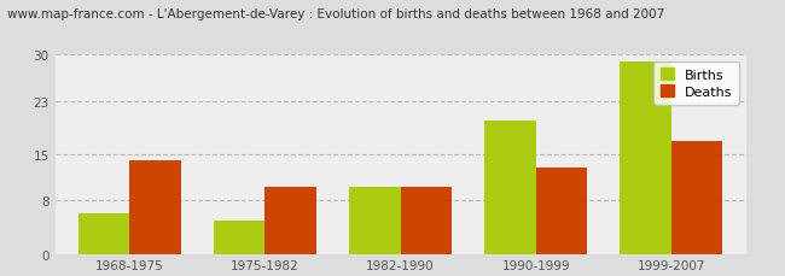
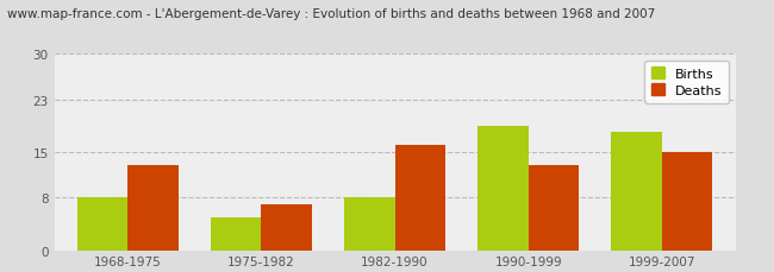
Births/1968-1975: 6 -> 8
Deaths/1968-1975: 14 -> 13
Deaths/1975-1982: 10 -> 7
Births/1982-1990: 10 -> 8
Deaths/1982-1990: 10 -> 16
Births/1990-1999: 20 -> 19
Births/1999-2007: 29 -> 18
Deaths/1999-2007: 17 -> 15
